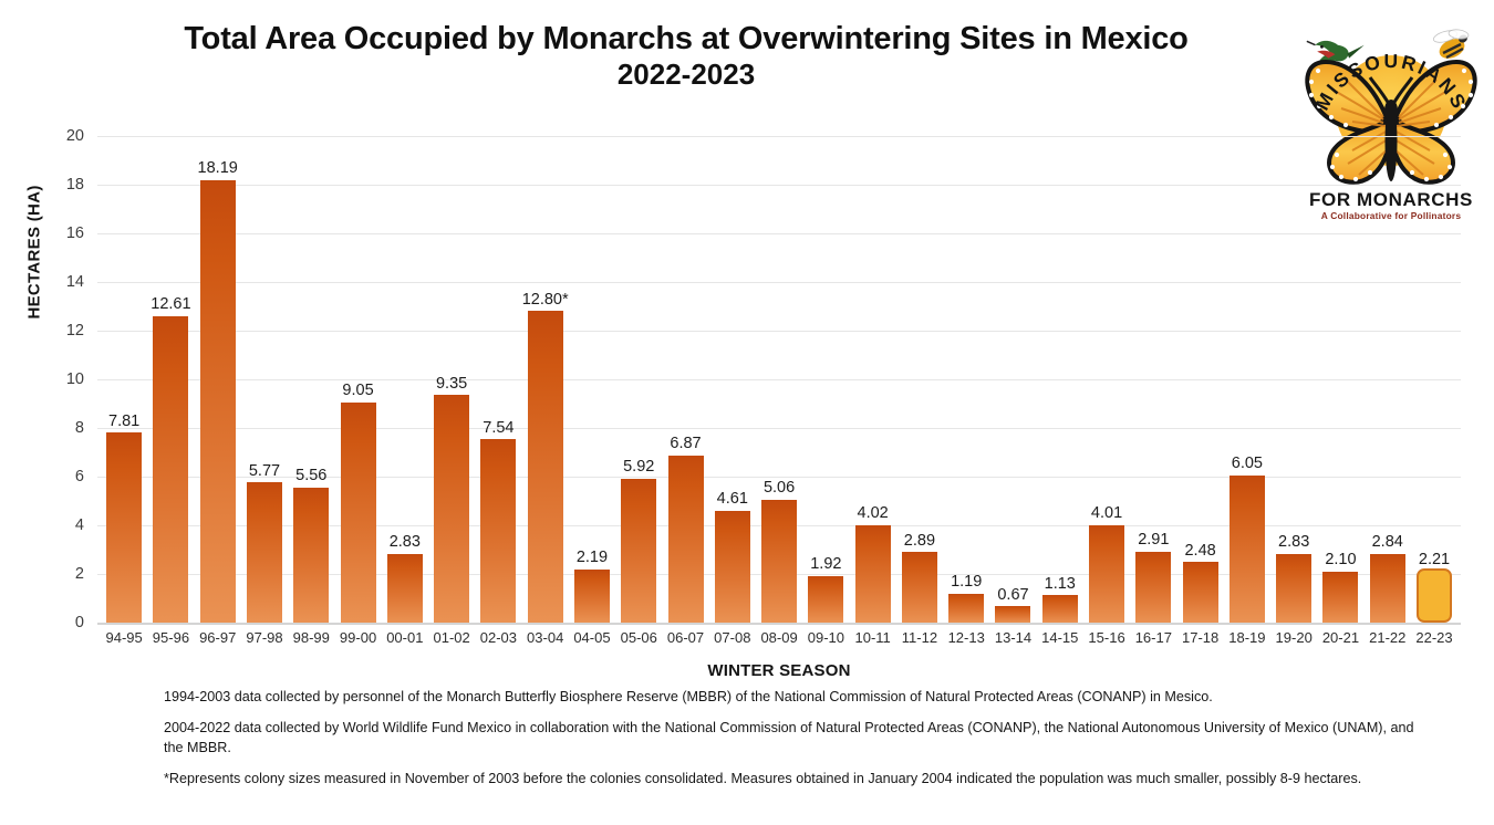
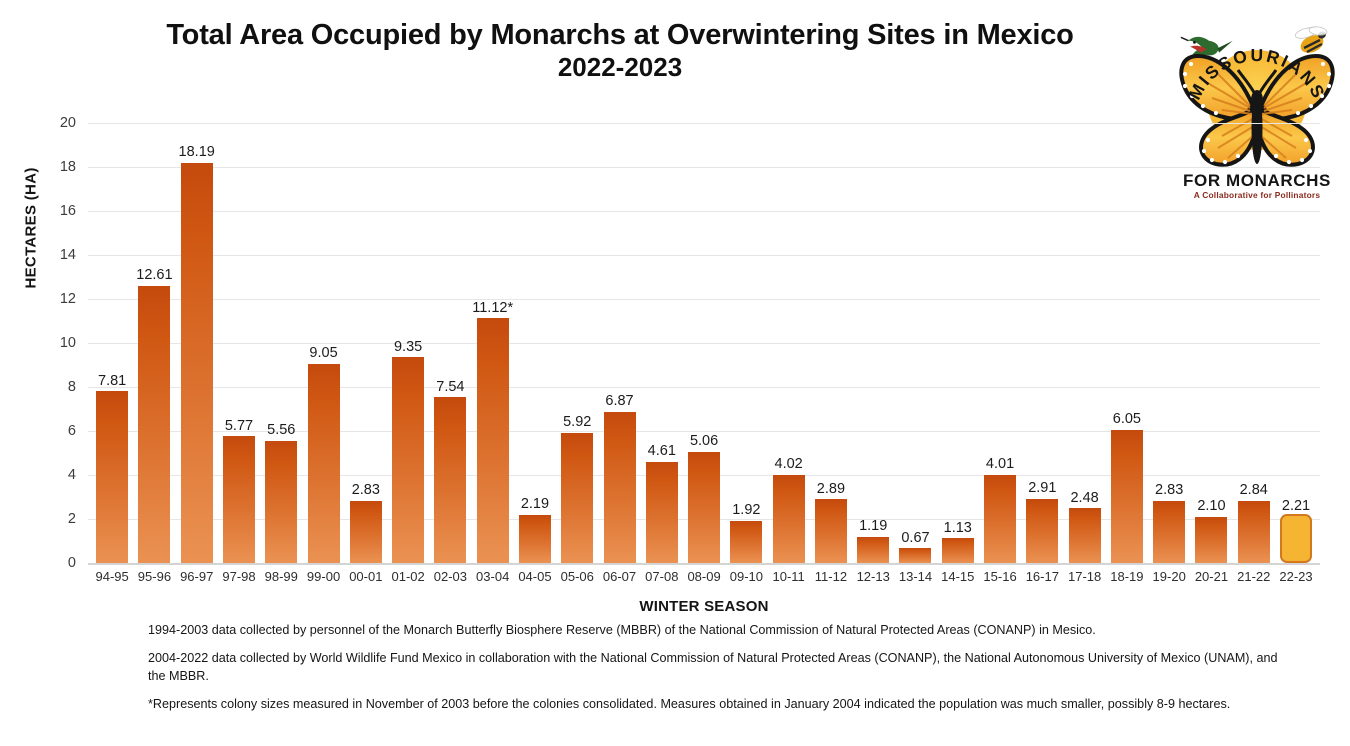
03-04: 12.80 -> 11.12
